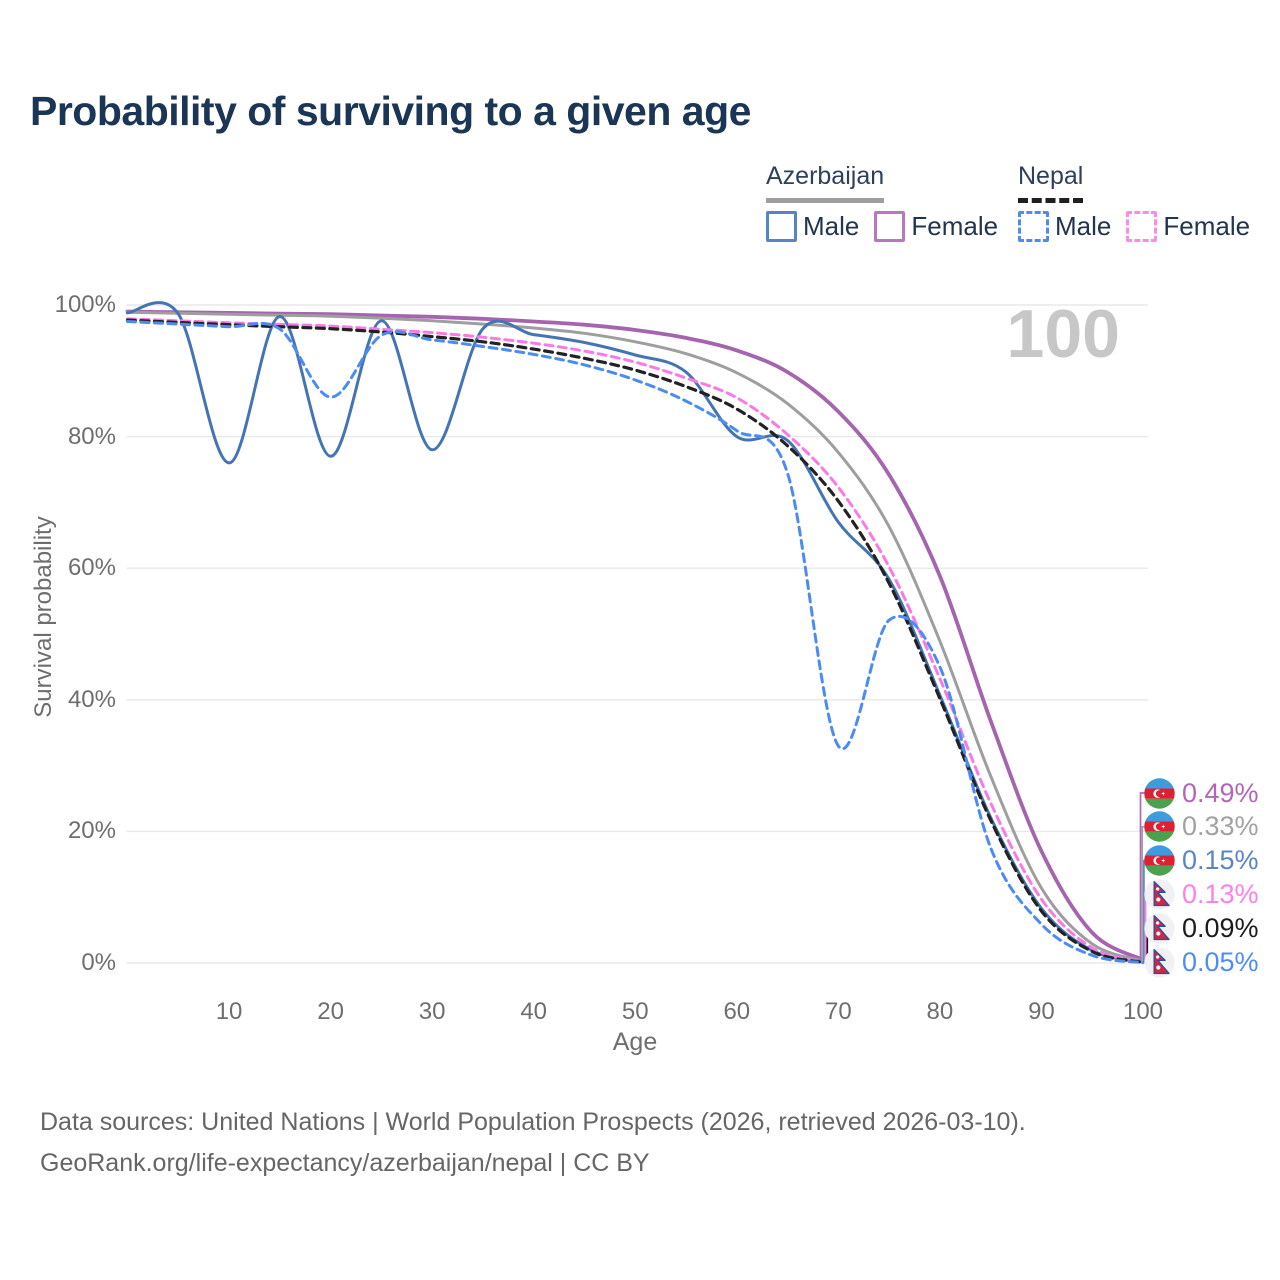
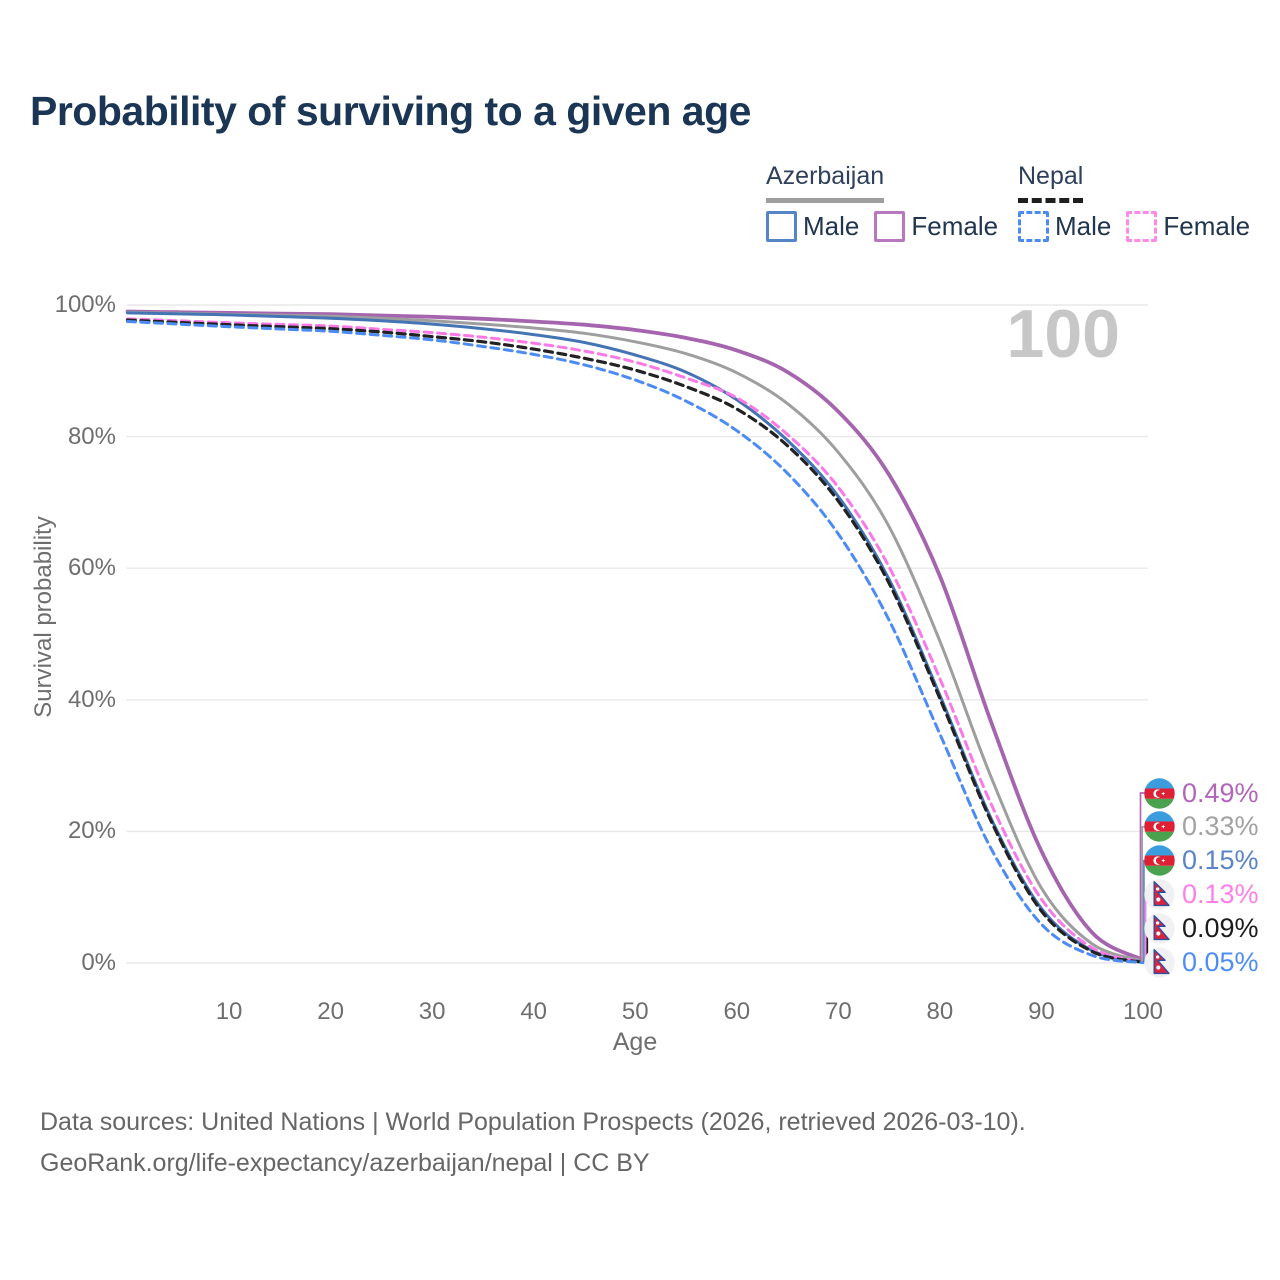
Azerbaijan Male/10: 76% -> 98%
Azerbaijan Male/20: 77% -> 98%
Nepal Male/20: 86% -> 96%
Azerbaijan Male/30: 78% -> 97%
Azerbaijan Male/60: 80% -> 86%
Azerbaijan Male/70: 67% -> 71%
Nepal Male/70: 33% -> 65%
Nepal Male/80: 45% -> 35%
